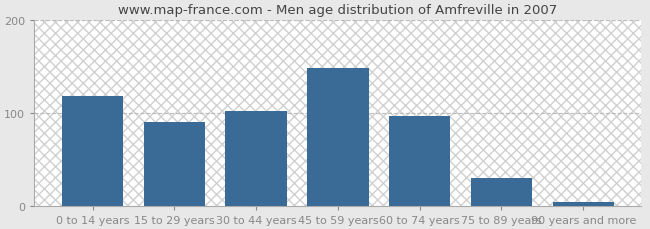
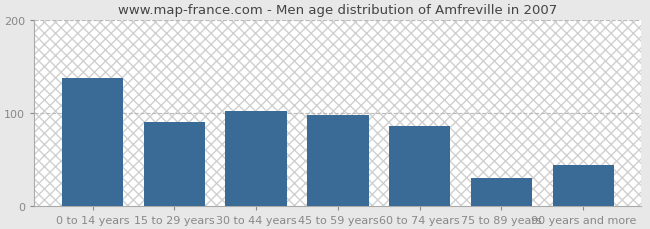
0 to 14 years: 118 -> 138
45 to 59 years: 148 -> 98
60 to 74 years: 97 -> 86
90 years and more: 4 -> 44
